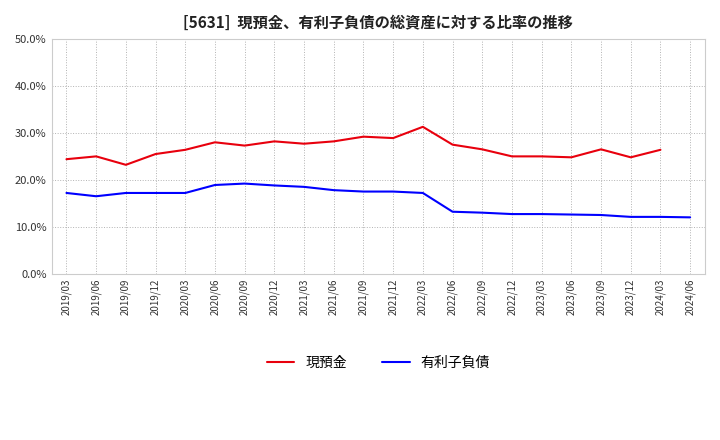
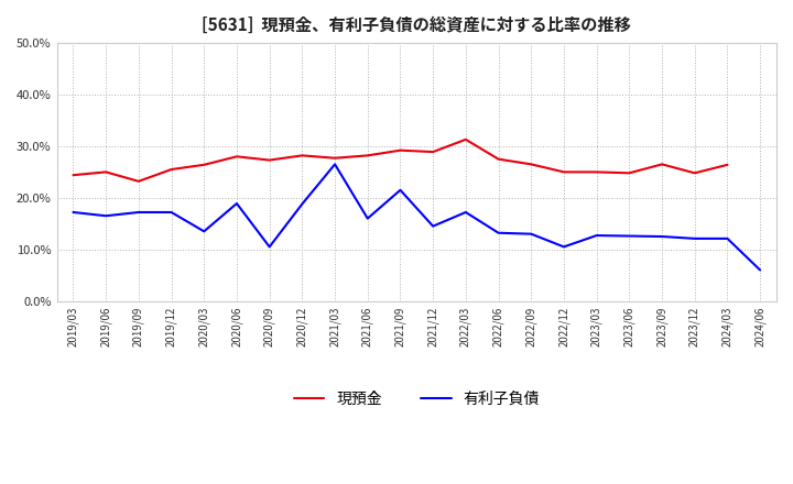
有利子負債/2020/03: 17.2% -> 13.5%
有利子負債/2020/09: 19.2% -> 10.5%
有利子負債/2021/03: 18.5% -> 26.5%
有利子負債/2021/06: 17.8% -> 16.0%
有利子負債/2021/09: 17.5% -> 21.5%
有利子負債/2021/12: 17.5% -> 14.5%
有利子負債/2022/12: 12.7% -> 10.5%
有利子負債/2024/06: 12.0% -> 6.0%
